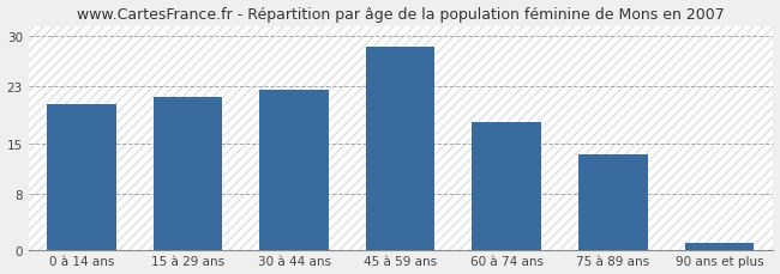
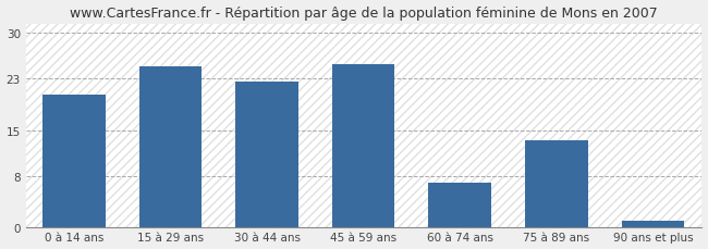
15 à 29 ans: 21.5 -> 24.8
45 à 59 ans: 28.5 -> 25.2
60 à 74 ans: 18.0 -> 7.0
